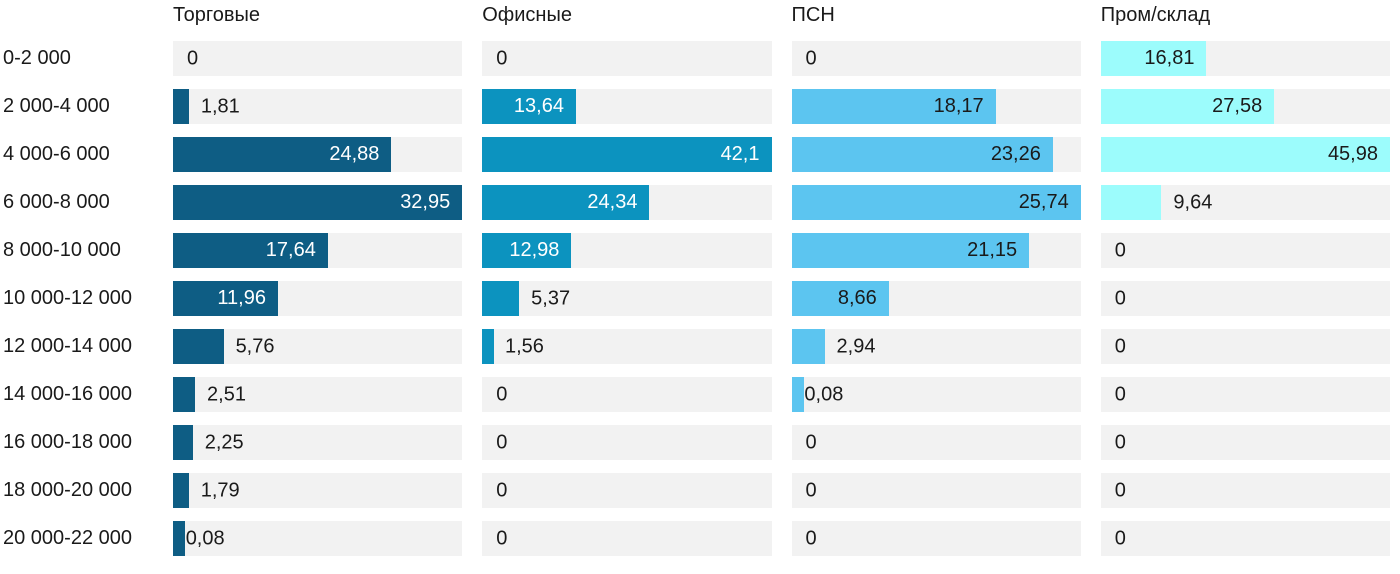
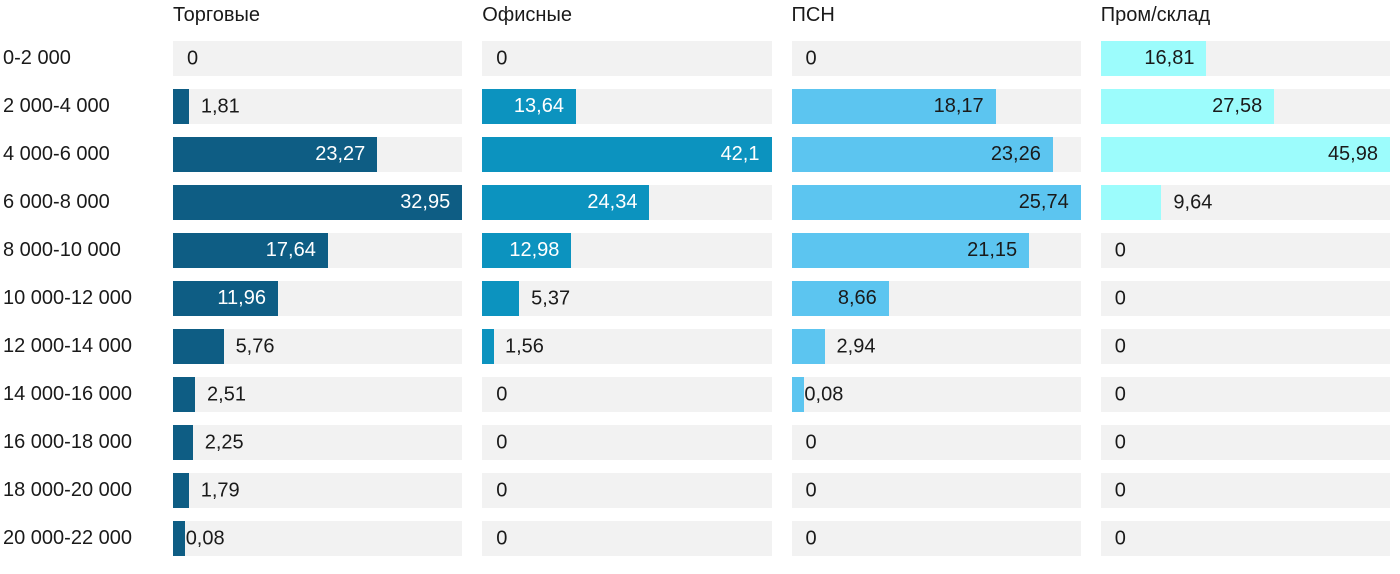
Торговые/4 000-6 000: 24,88 -> 23,27
